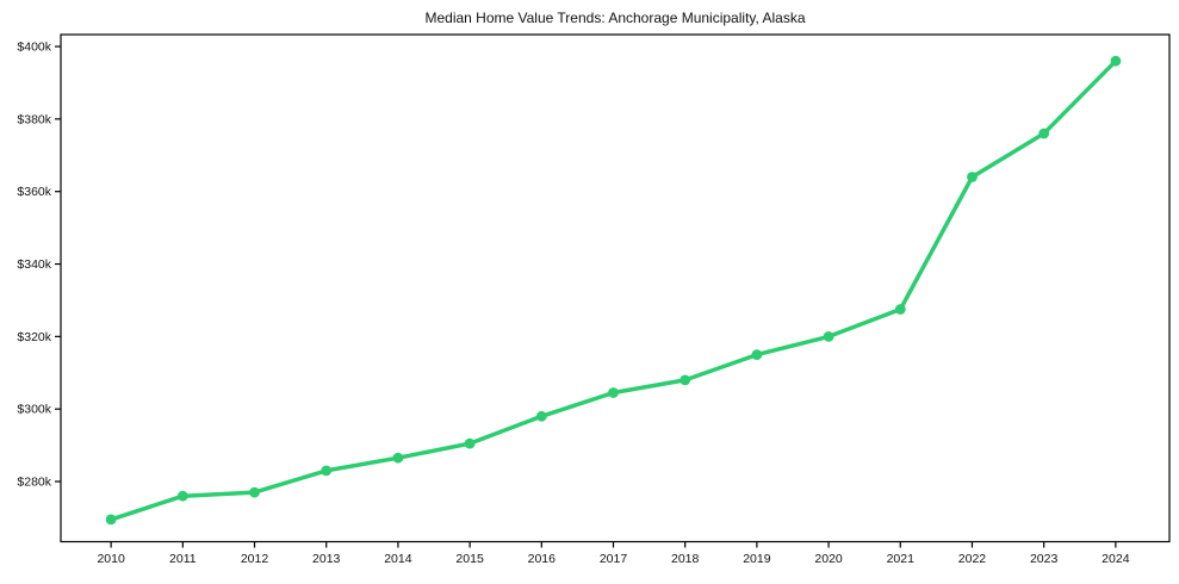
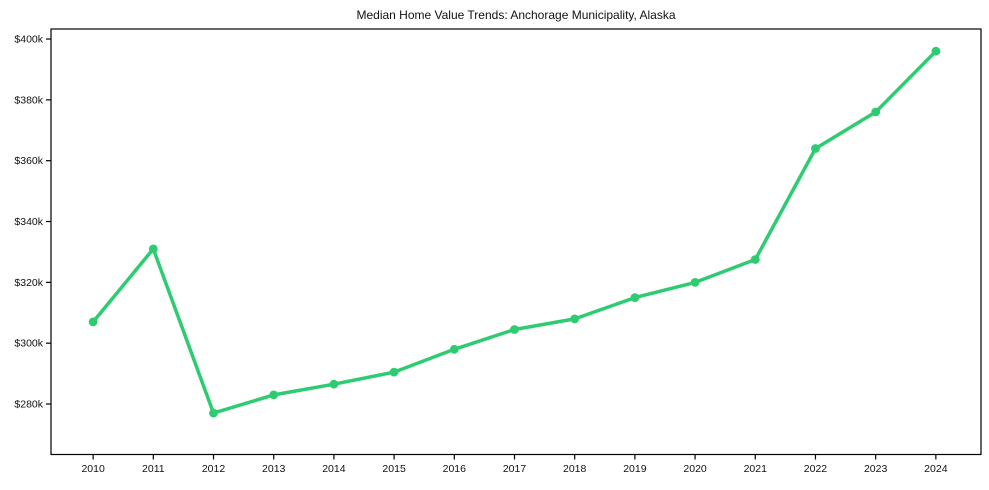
2010: $270k -> $307k
2011: $276k -> $331k
